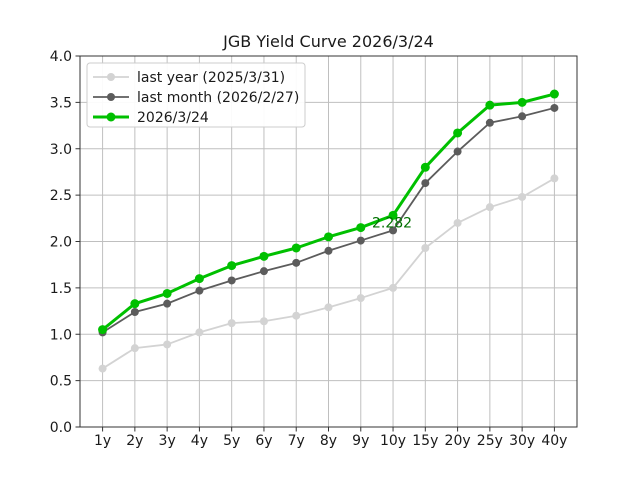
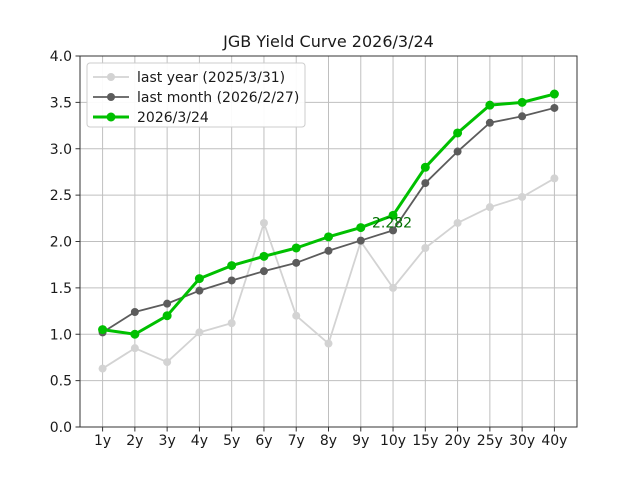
2026/3/24/2y: 1.3 -> 1.0
last year (2025/3/31)/3y: 0.9 -> 0.7
2026/3/24/3y: 1.4 -> 1.2
last year (2025/3/31)/6y: 1.1 -> 2.2
last year (2025/3/31)/8y: 1.3 -> 0.9
last year (2025/3/31)/9y: 1.4 -> 2.0
